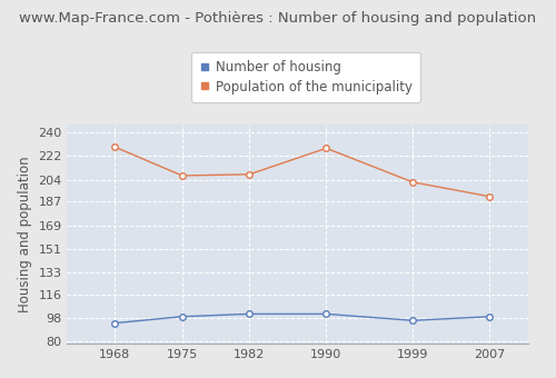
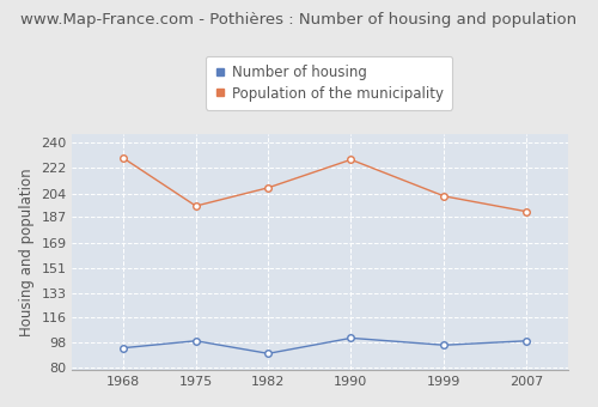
Population of the municipality/1975: 207 -> 195
Number of housing/1982: 101 -> 90
